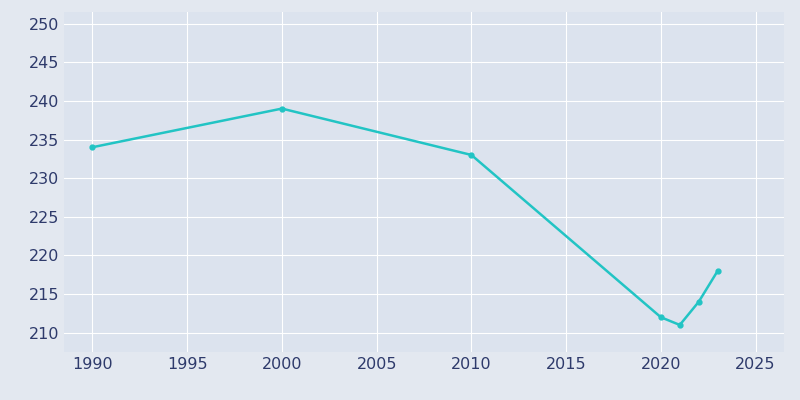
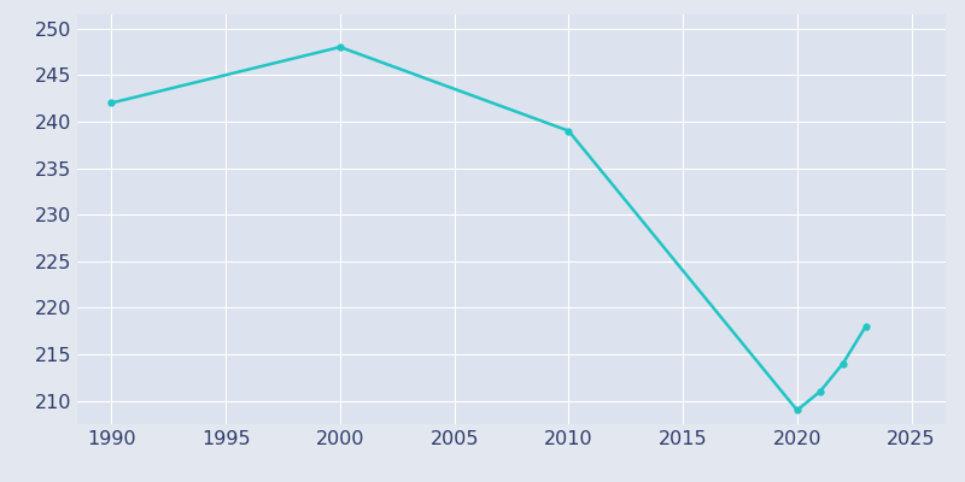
1990: 234 -> 242
2000: 239 -> 248
2010: 233 -> 239
2020: 212 -> 209
